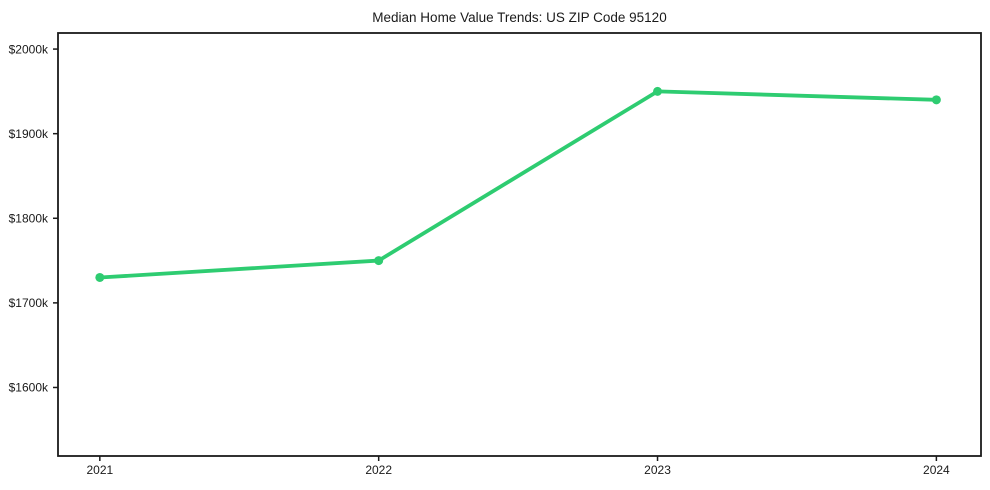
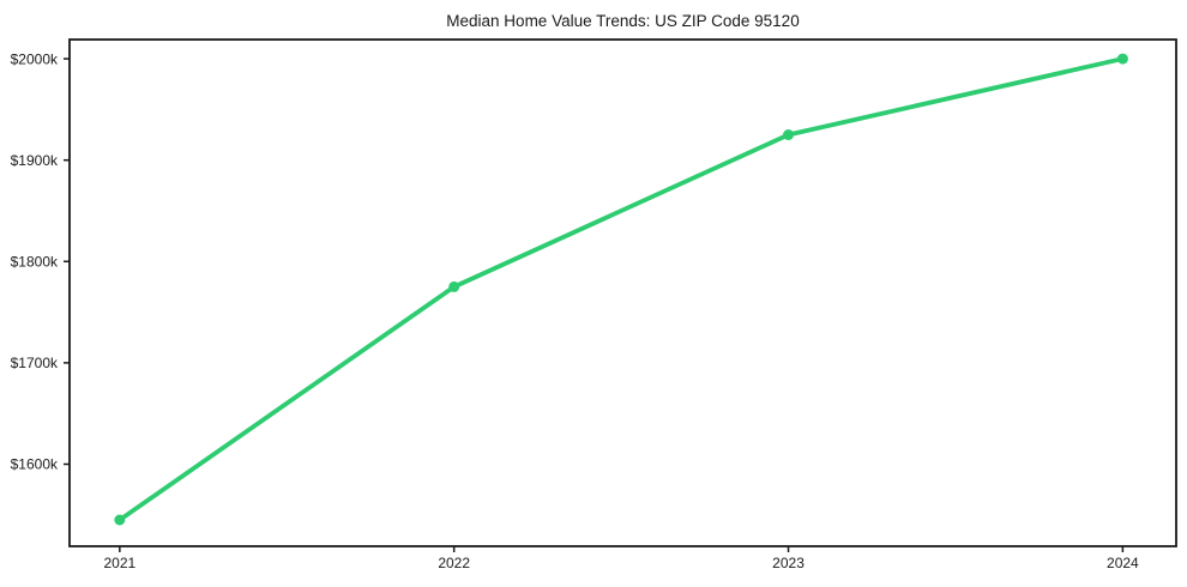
2021: $1730k -> $1540k
2022: $1750k -> $1780k
2023: $1950k -> $1920k
2024: $1940k -> $2000k
